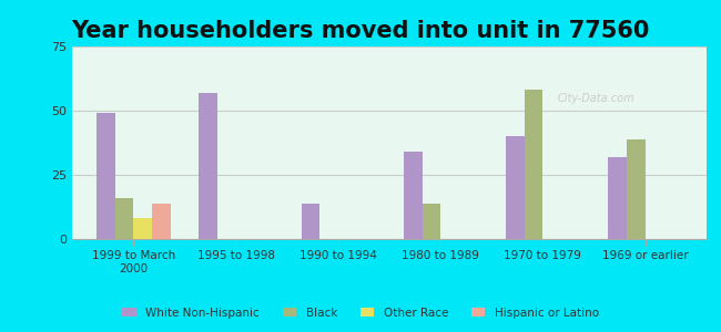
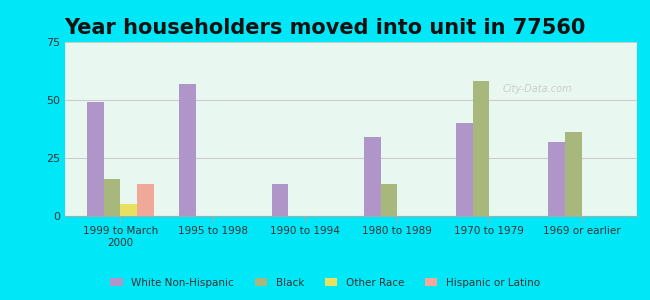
Other Race/1999 to March 2000: 8 -> 5
Black/1969 or earlier: 39 -> 36
